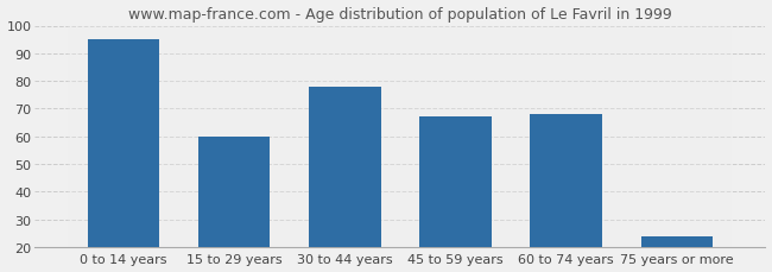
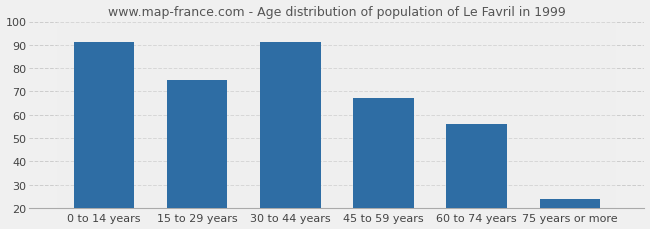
0 to 14 years: 95 -> 91
15 to 29 years: 60 -> 75
30 to 44 years: 78 -> 91
60 to 74 years: 68 -> 56
